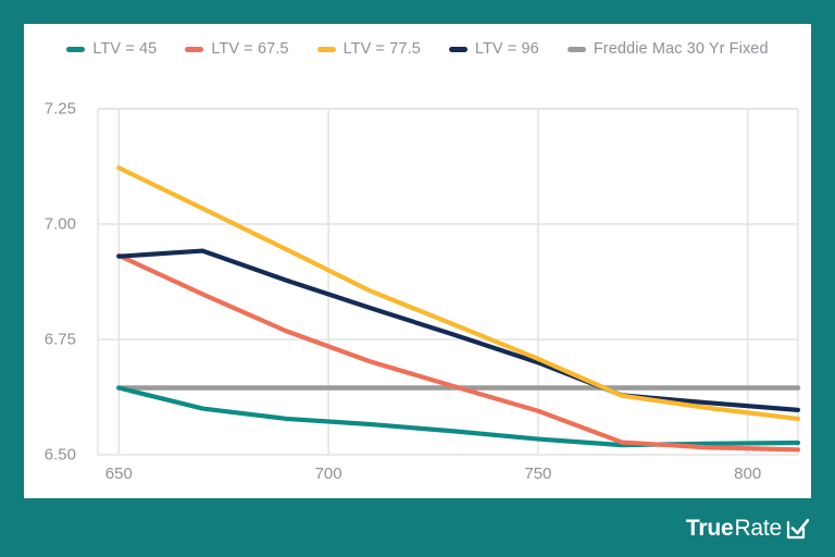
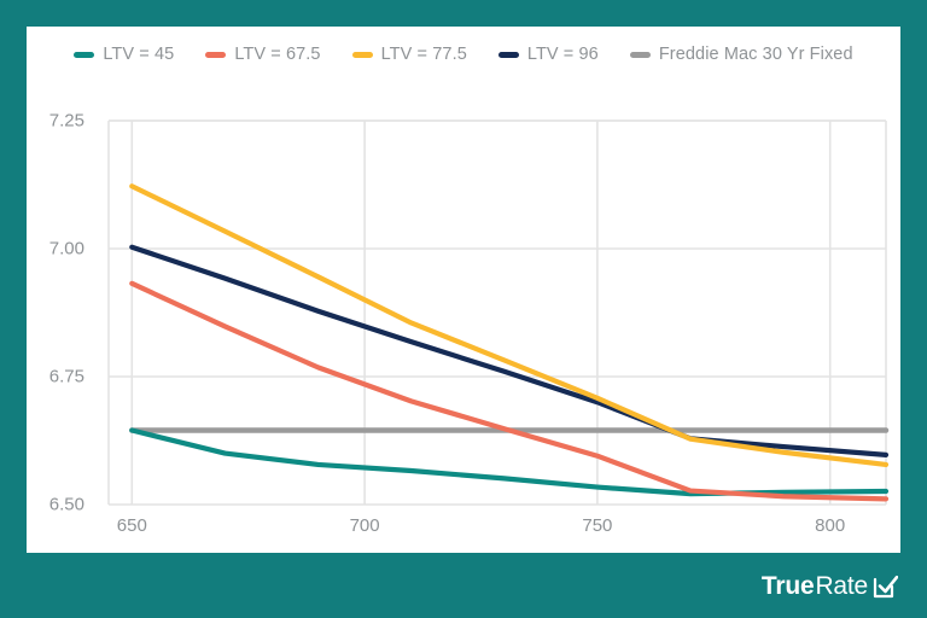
LTV = 96/650: 6.93 -> 7.00
